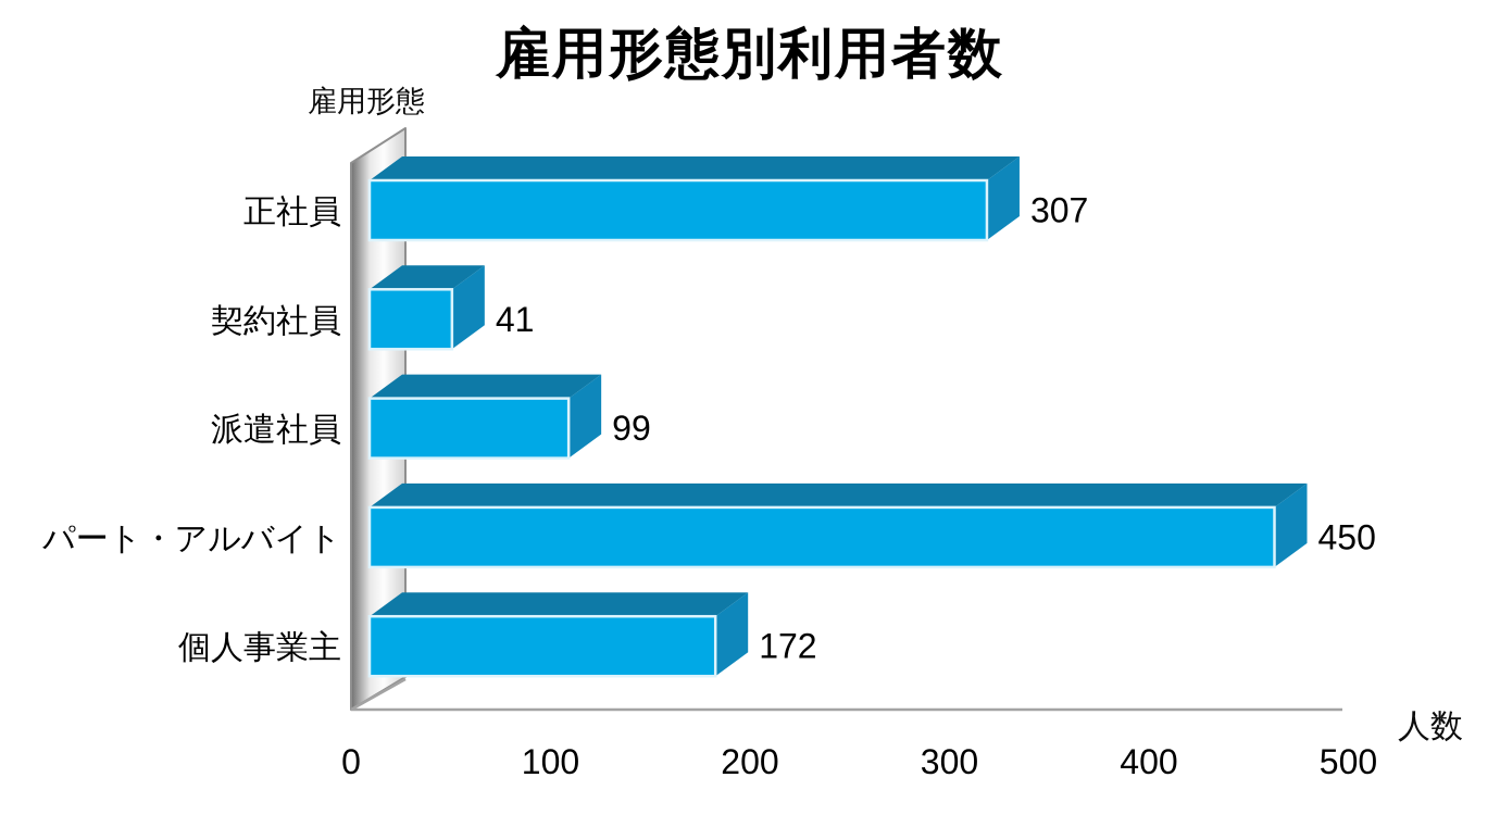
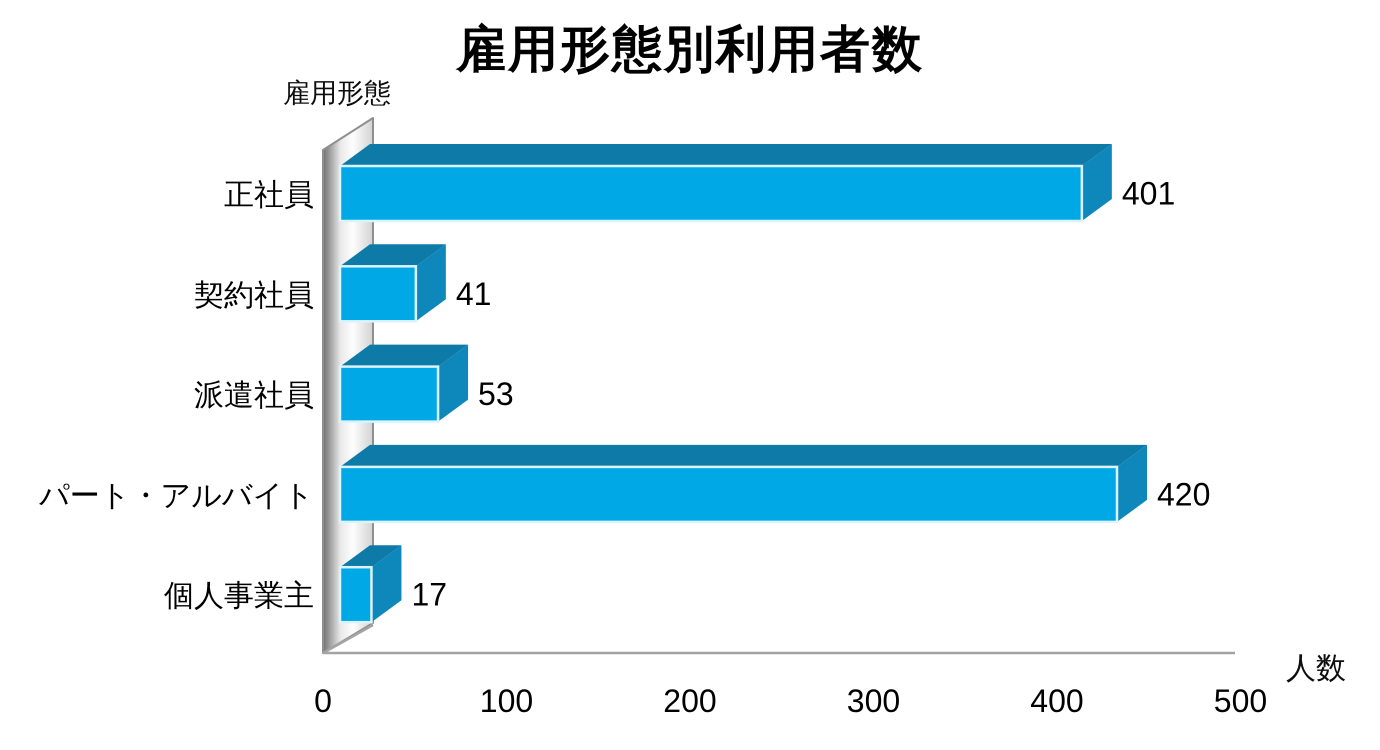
正社員: 307 -> 401
派遣社員: 99 -> 53
パート・アルバイト: 450 -> 420
個人事業主: 172 -> 17
